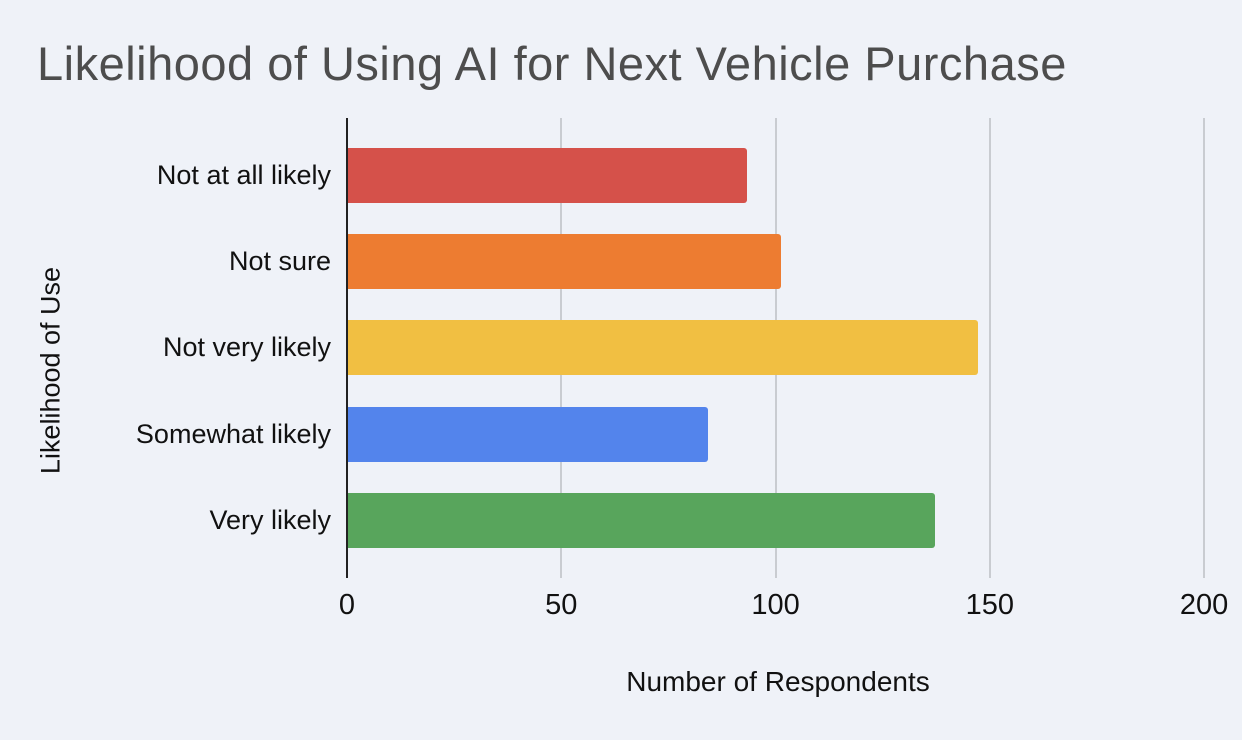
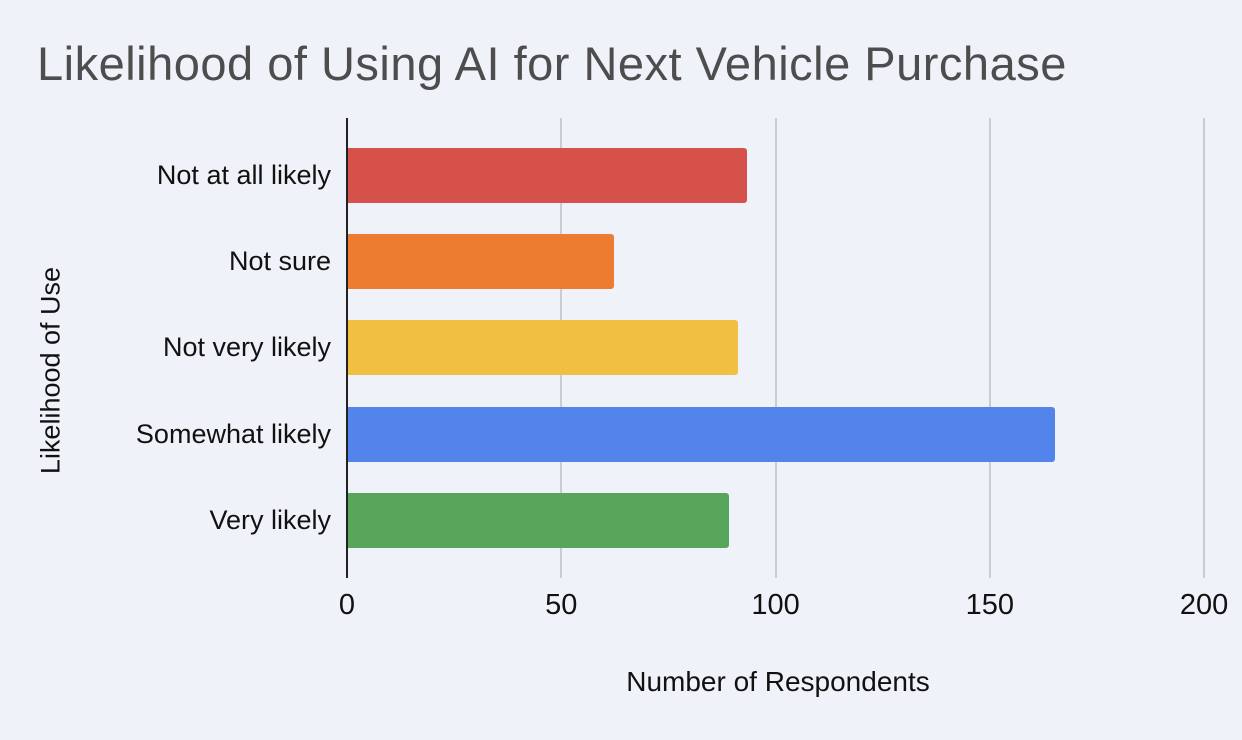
Not sure: 101 -> 62
Not very likely: 147 -> 91
Somewhat likely: 84 -> 165
Very likely: 137 -> 89
